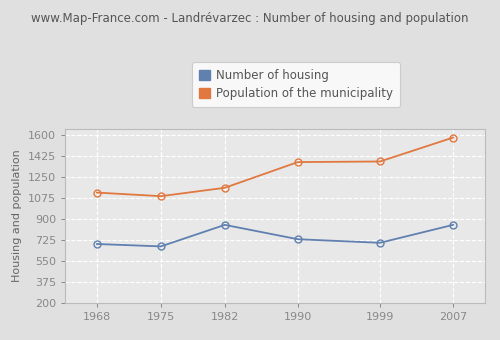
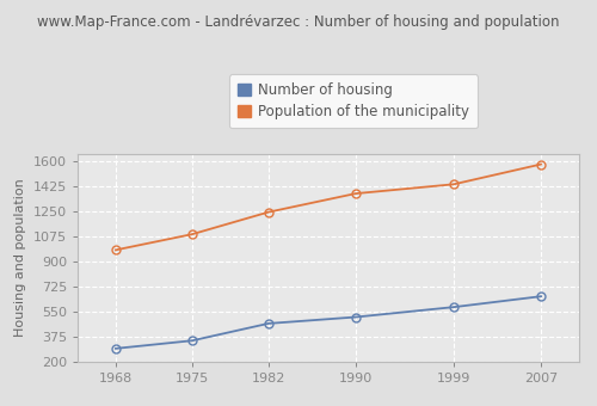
Number of housing/1968: 690 -> 290
Population of the municipality/1968: 1120 -> 980
Number of housing/1975: 670 -> 340
Number of housing/1982: 850 -> 460
Population of the municipality/1982: 1160 -> 1240
Number of housing/1990: 730 -> 510
Number of housing/1999: 700 -> 580
Population of the municipality/1999: 1380 -> 1440
Number of housing/2007: 850 -> 660
